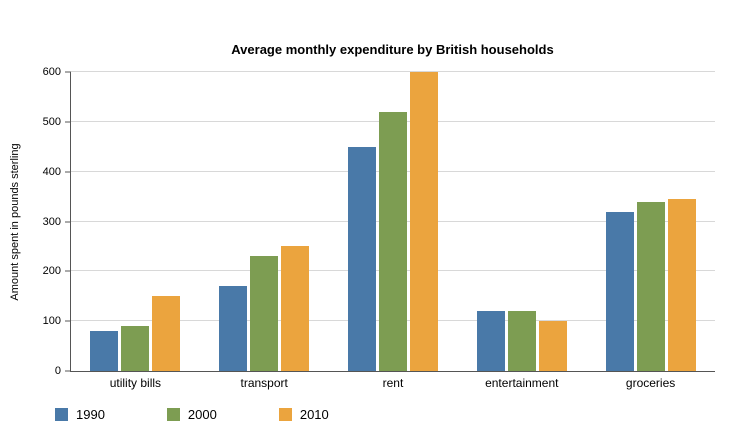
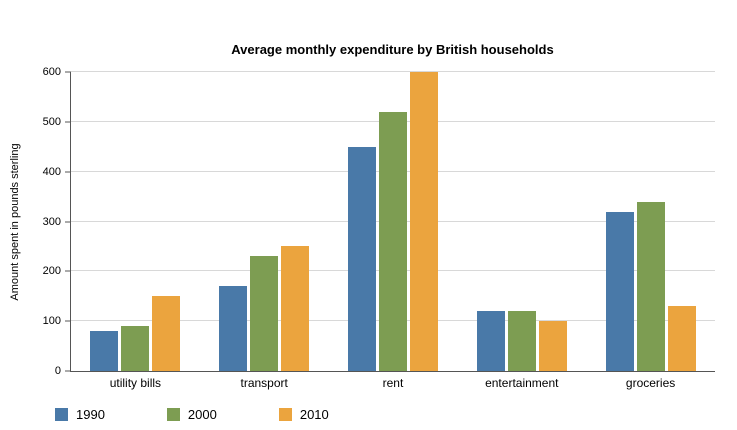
2010/groceries: 340 -> 130
